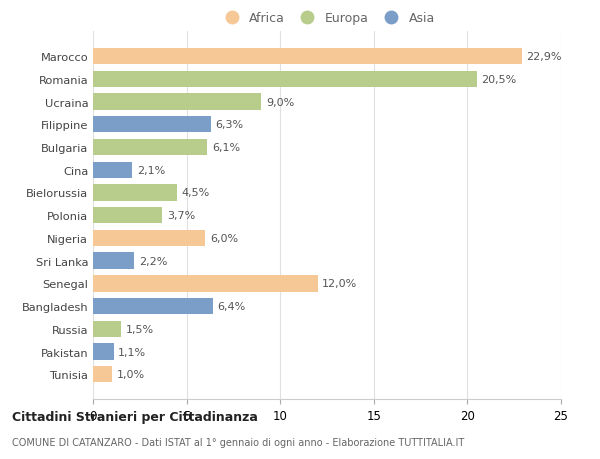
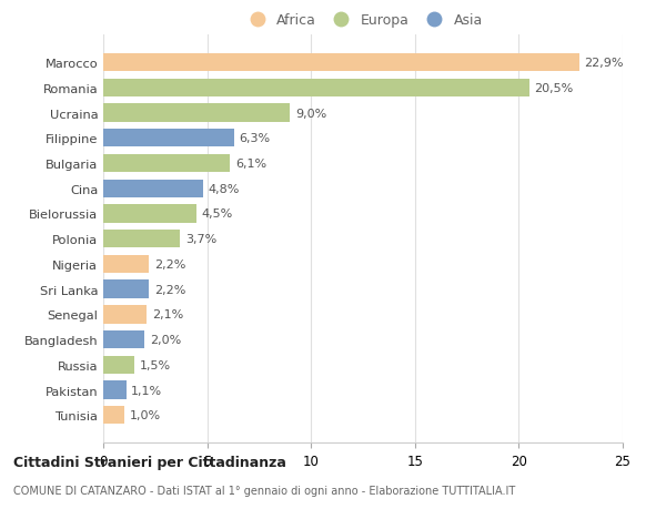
Cina: 2,1% -> 4,8%
Nigeria: 6,0% -> 2,2%
Senegal: 12,0% -> 2,1%
Bangladesh: 6,4% -> 2,0%
